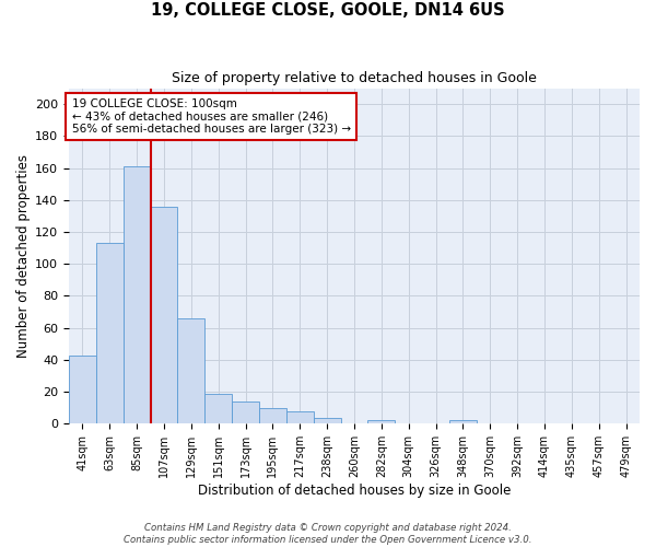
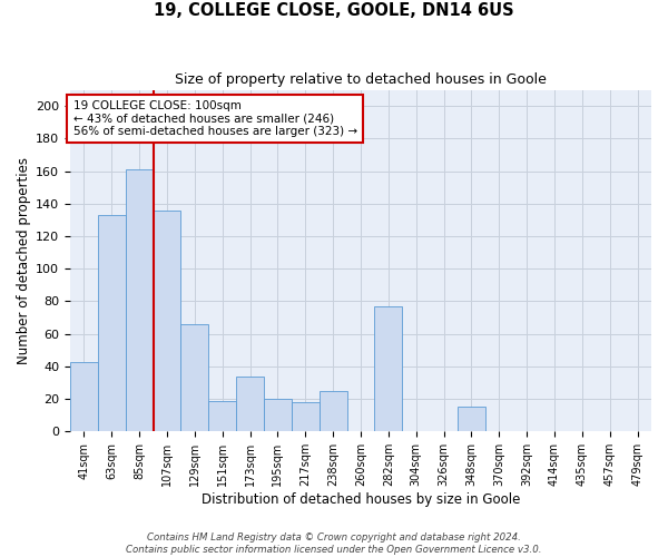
63sqm: 113 -> 133
173sqm: 14 -> 34
195sqm: 10 -> 20
217sqm: 8 -> 18
238sqm: 4 -> 25
282sqm: 2 -> 77
348sqm: 2 -> 15
